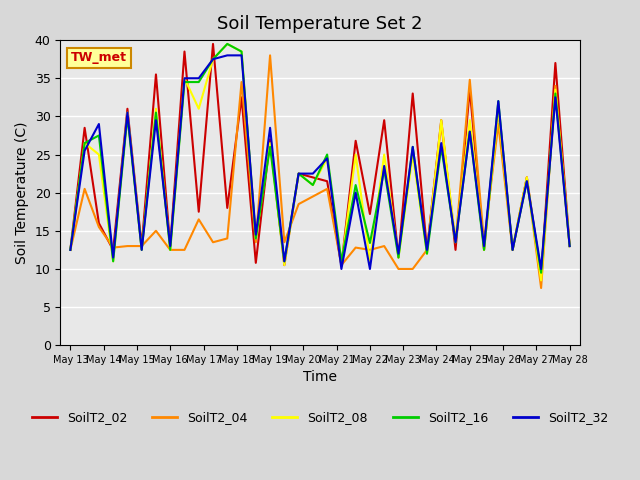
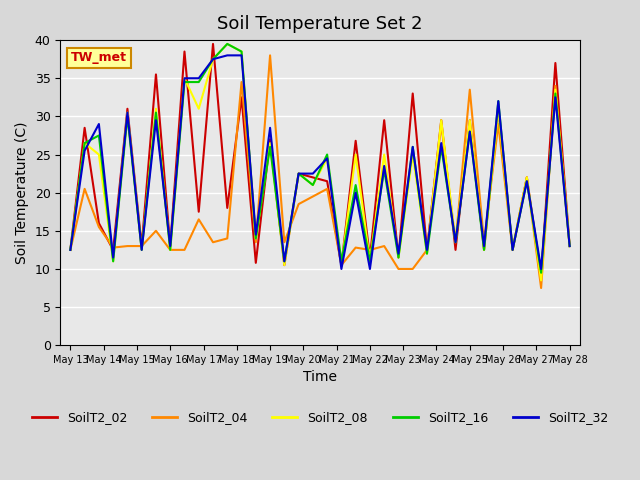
SoilT2_02/May 22: 17.2 -> 11.5
SoilT2_16/May 22: 13.4 -> 11.0
SoilT2_02/May 25: 33.6 -> 29.5
SoilT2_04/May 25: 34.8 -> 33.5
